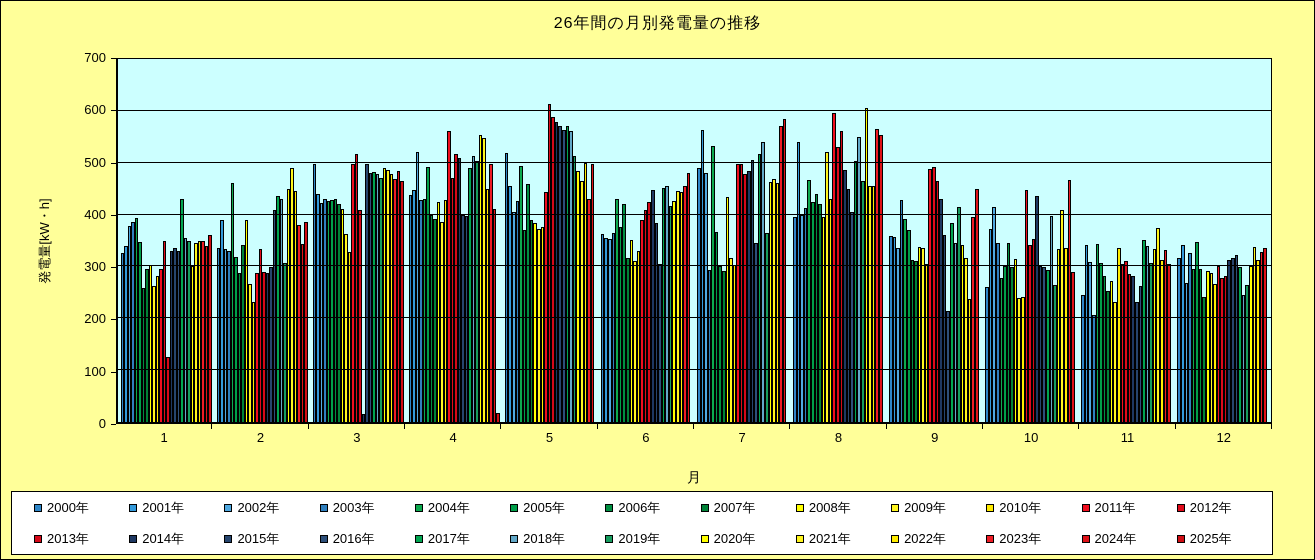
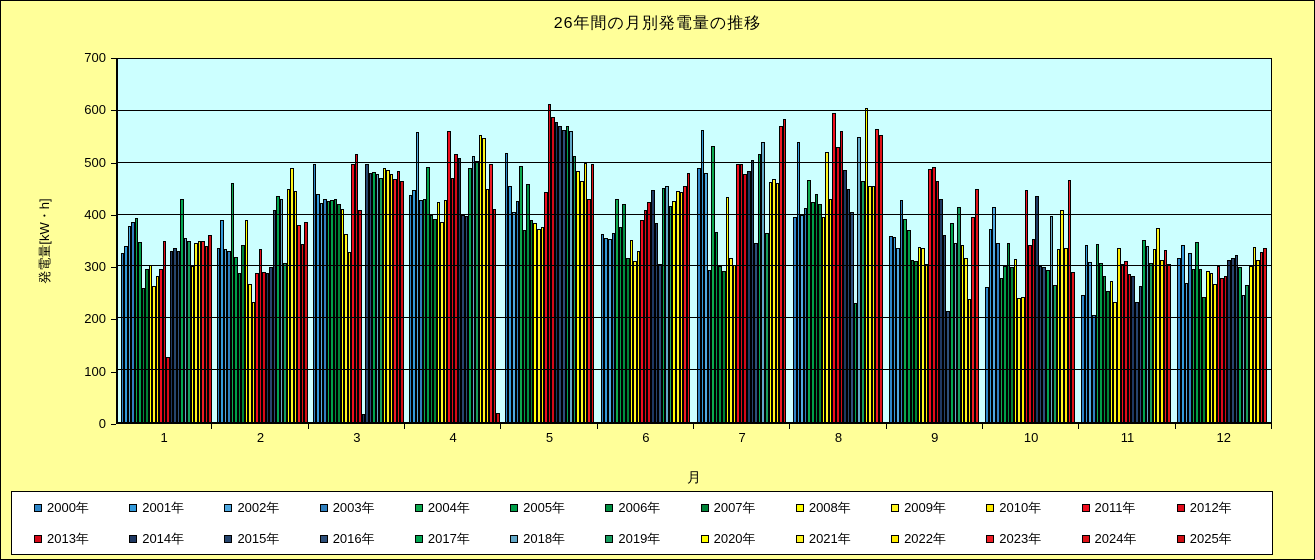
2002年/4: 520 -> 560
2017年/8: 500 -> 230
